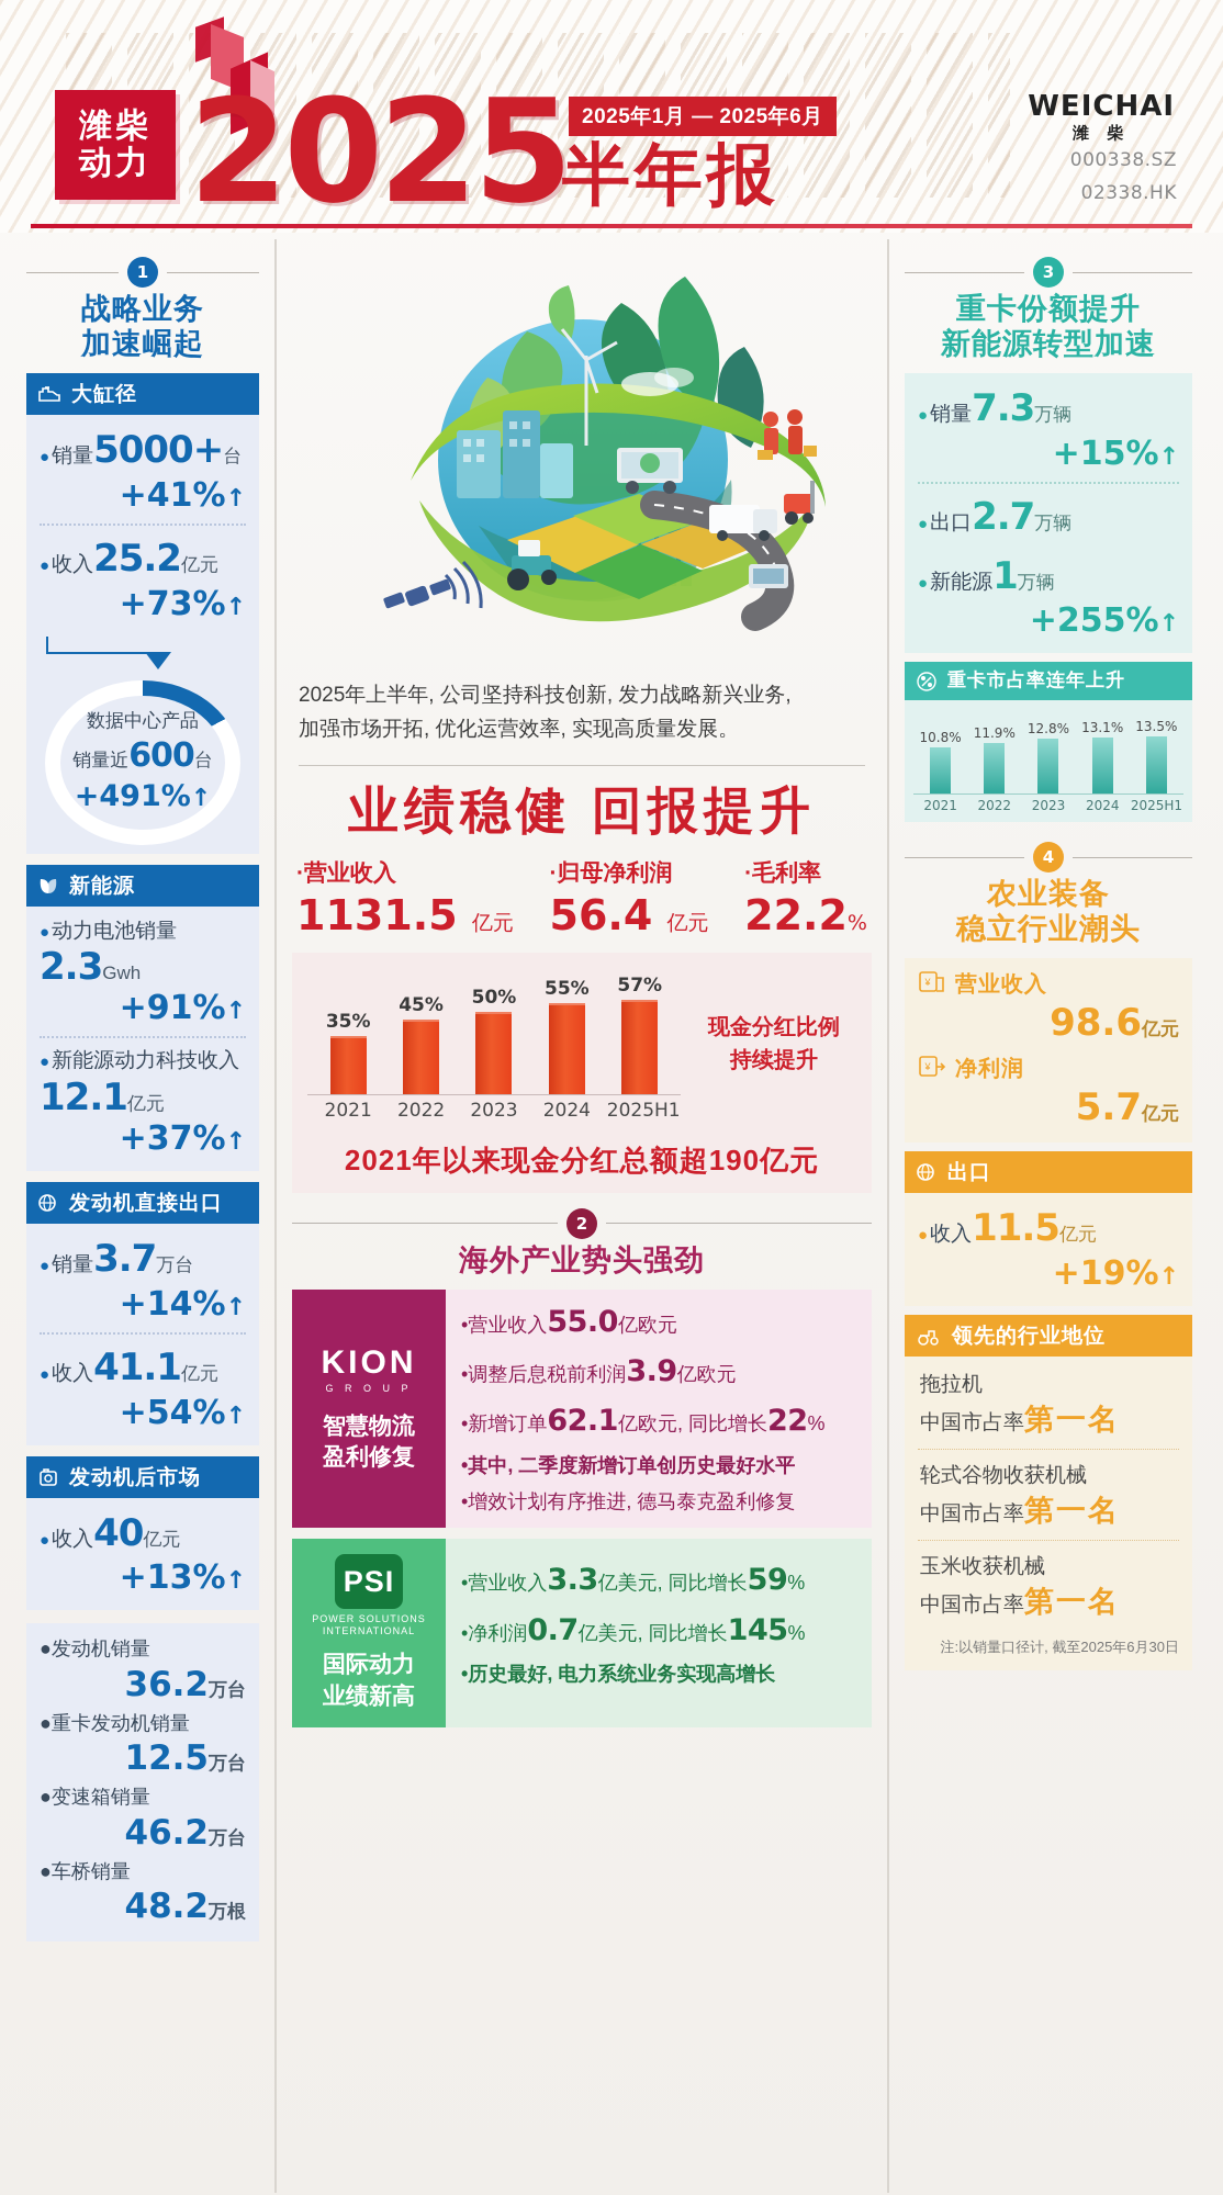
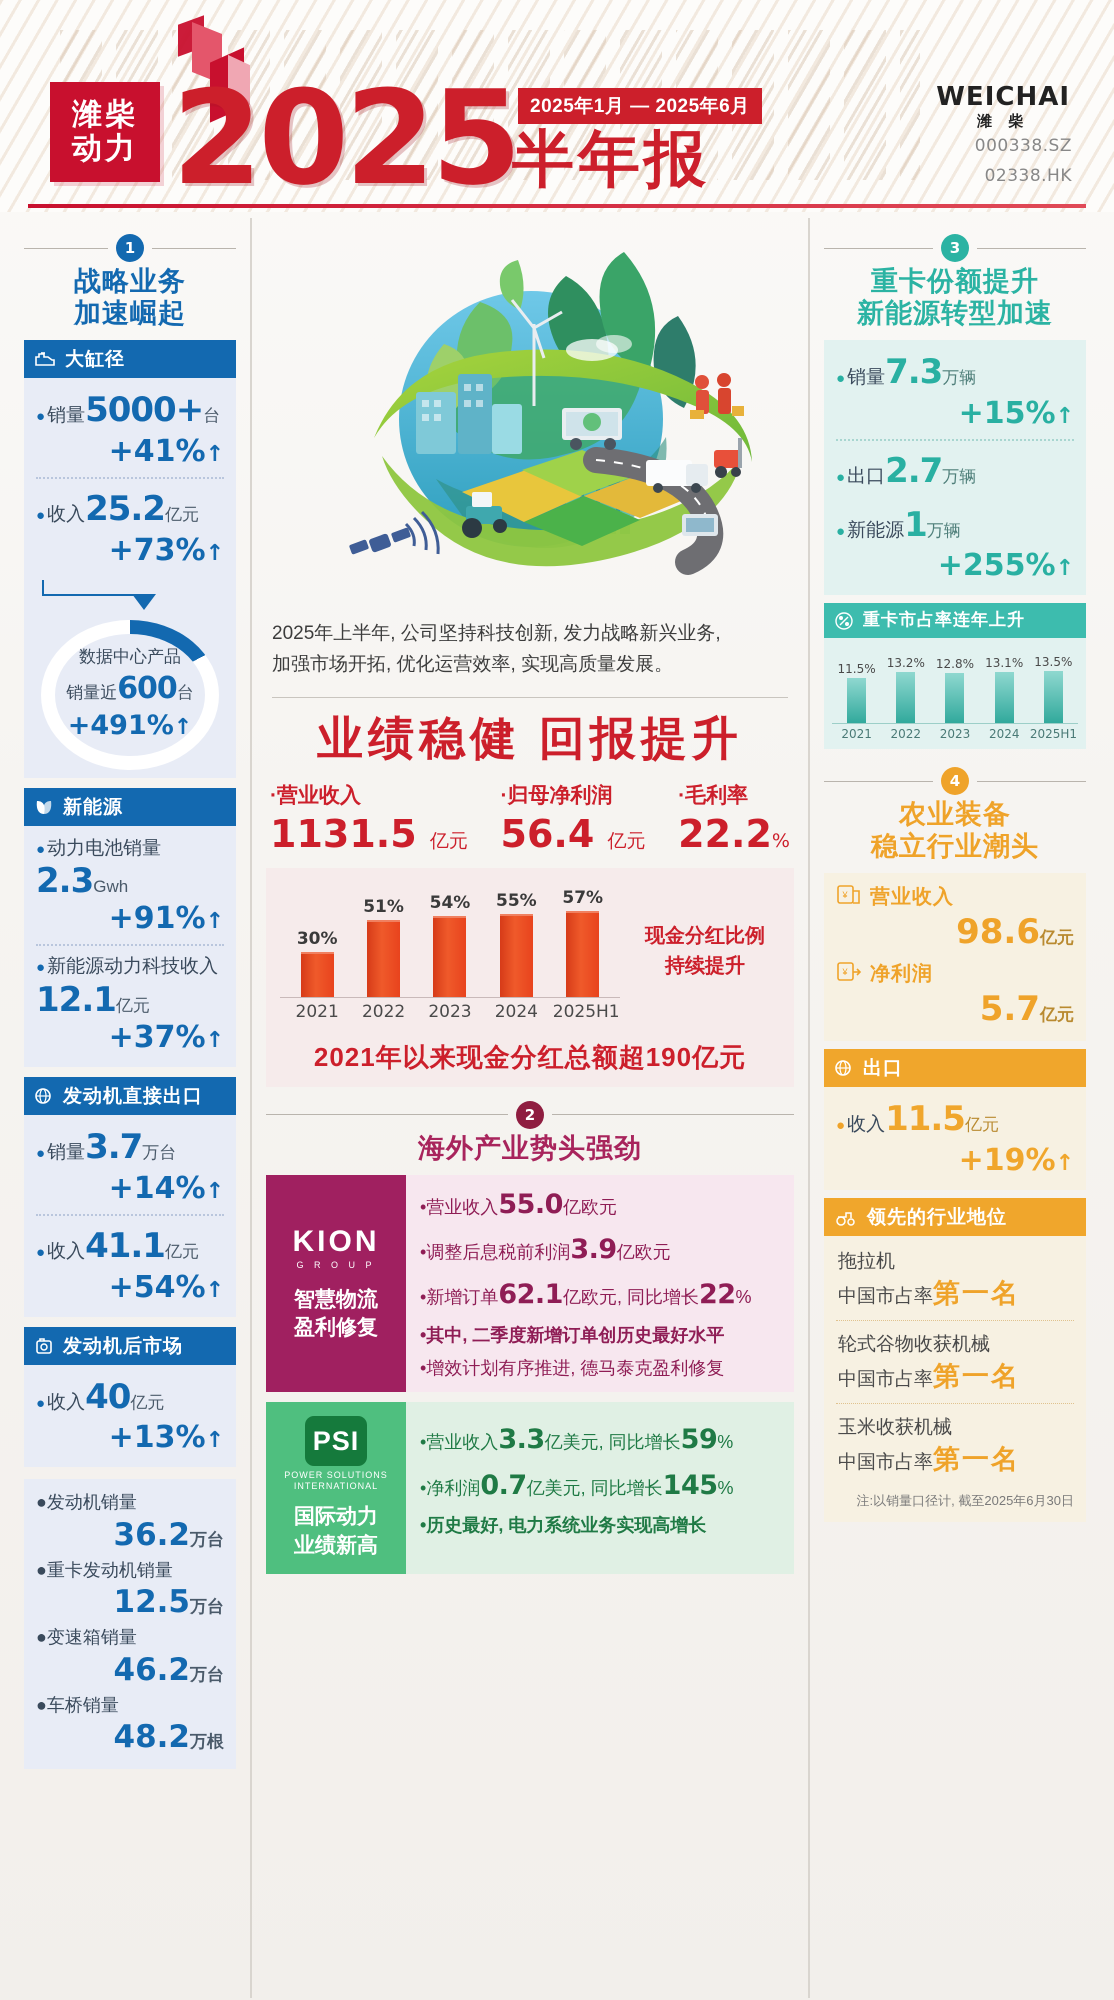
现金分红比例持续提升/2021: 35% -> 30%
现金分红比例持续提升/2022: 45% -> 51%
现金分红比例持续提升/2023: 50% -> 54%
重卡市占率连年上升/2021: 10.8% -> 11.5%
重卡市占率连年上升/2022: 11.9% -> 13.2%
